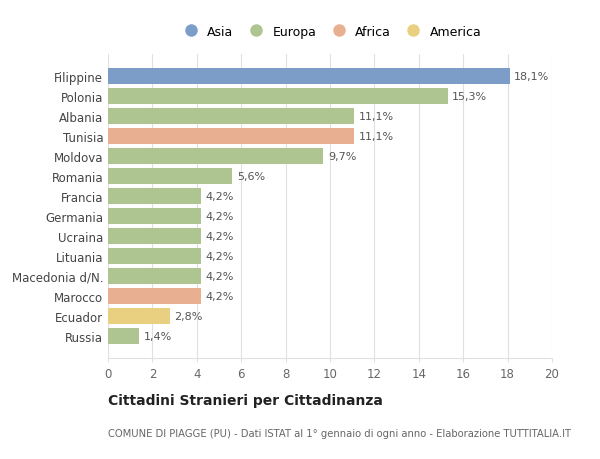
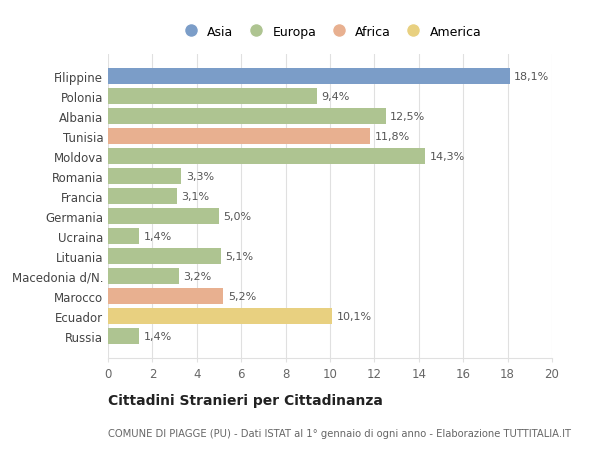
Polonia: 15,3% -> 9,4%
Albania: 11,1% -> 12,5%
Tunisia: 11,1% -> 11,8%
Moldova: 9,7% -> 14,3%
Romania: 5,6% -> 3,3%
Francia: 4,2% -> 3,1%
Germania: 4,2% -> 5,0%
Ucraina: 4,2% -> 1,4%
Lituania: 4,2% -> 5,1%
Macedonia d/N.: 4,2% -> 3,2%
Marocco: 4,2% -> 5,2%
Ecuador: 2,8% -> 10,1%
